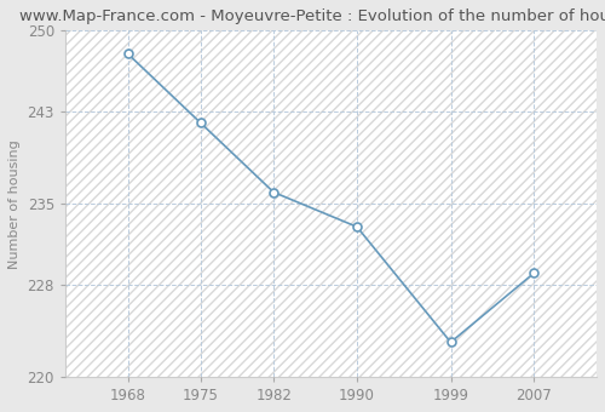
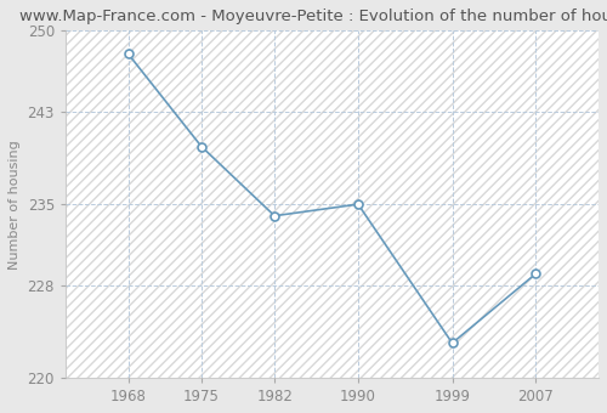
1975: 242 -> 240
1982: 236 -> 234
1990: 233 -> 235
